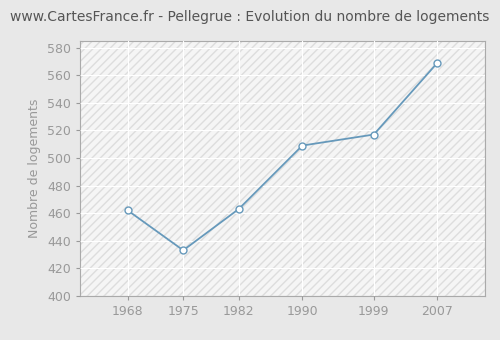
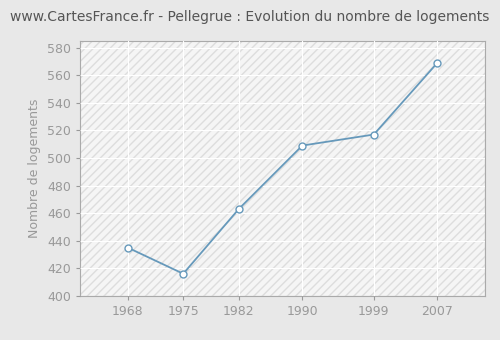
1968: 462 -> 435
1975: 433 -> 416
